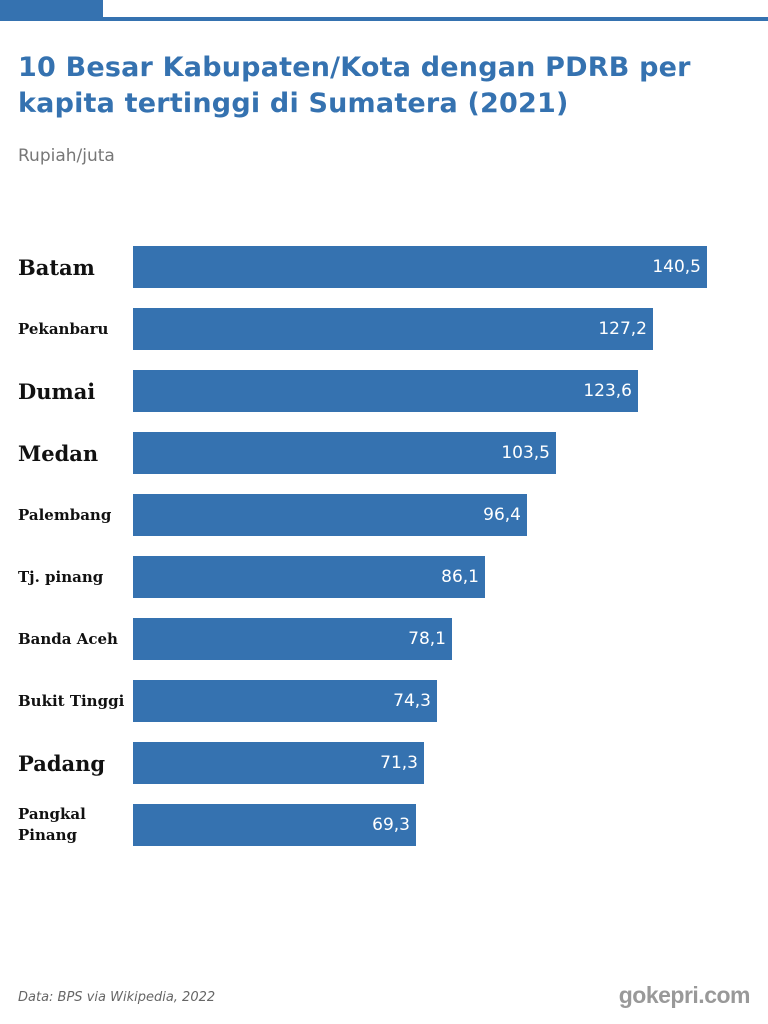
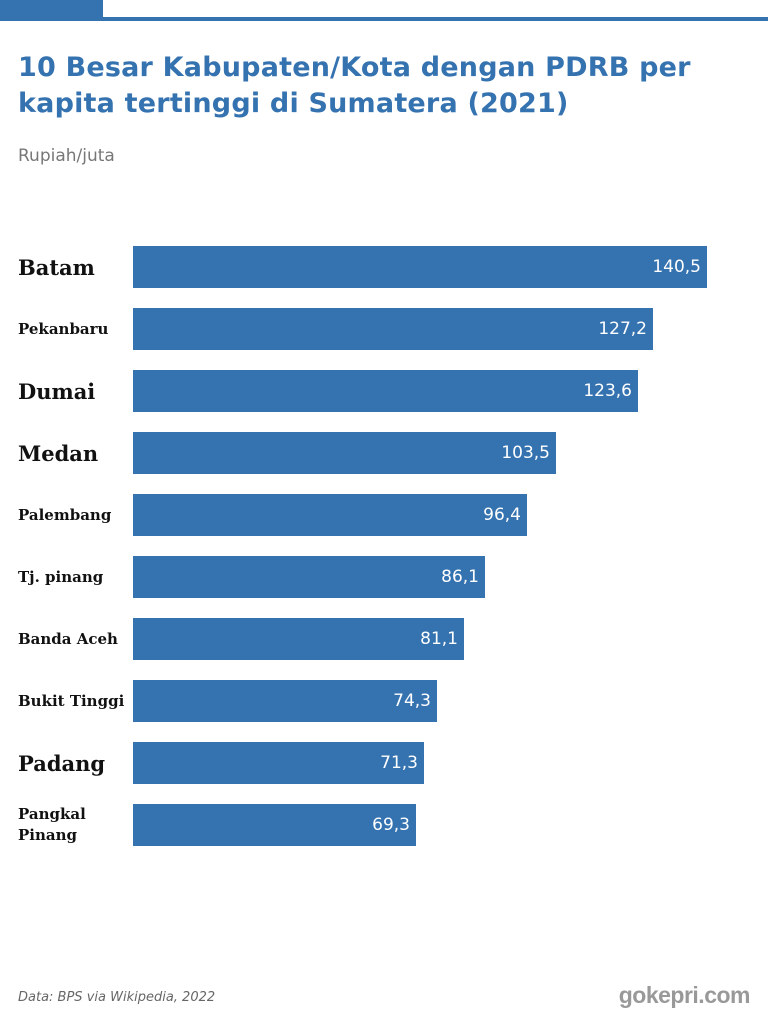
Banda Aceh: 78,1 -> 81,1
